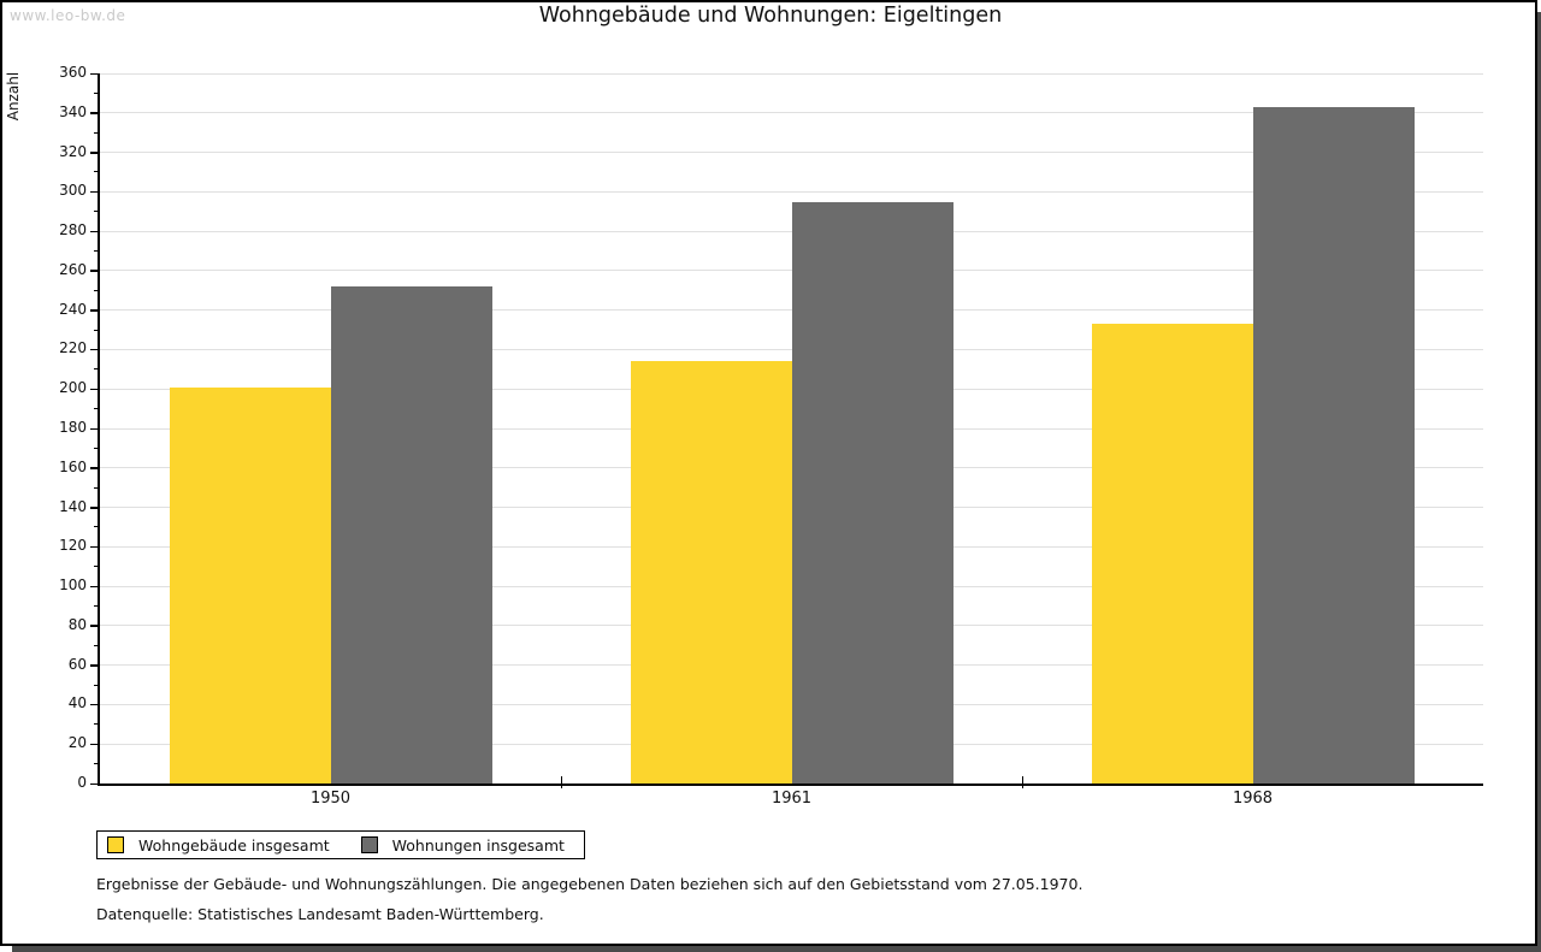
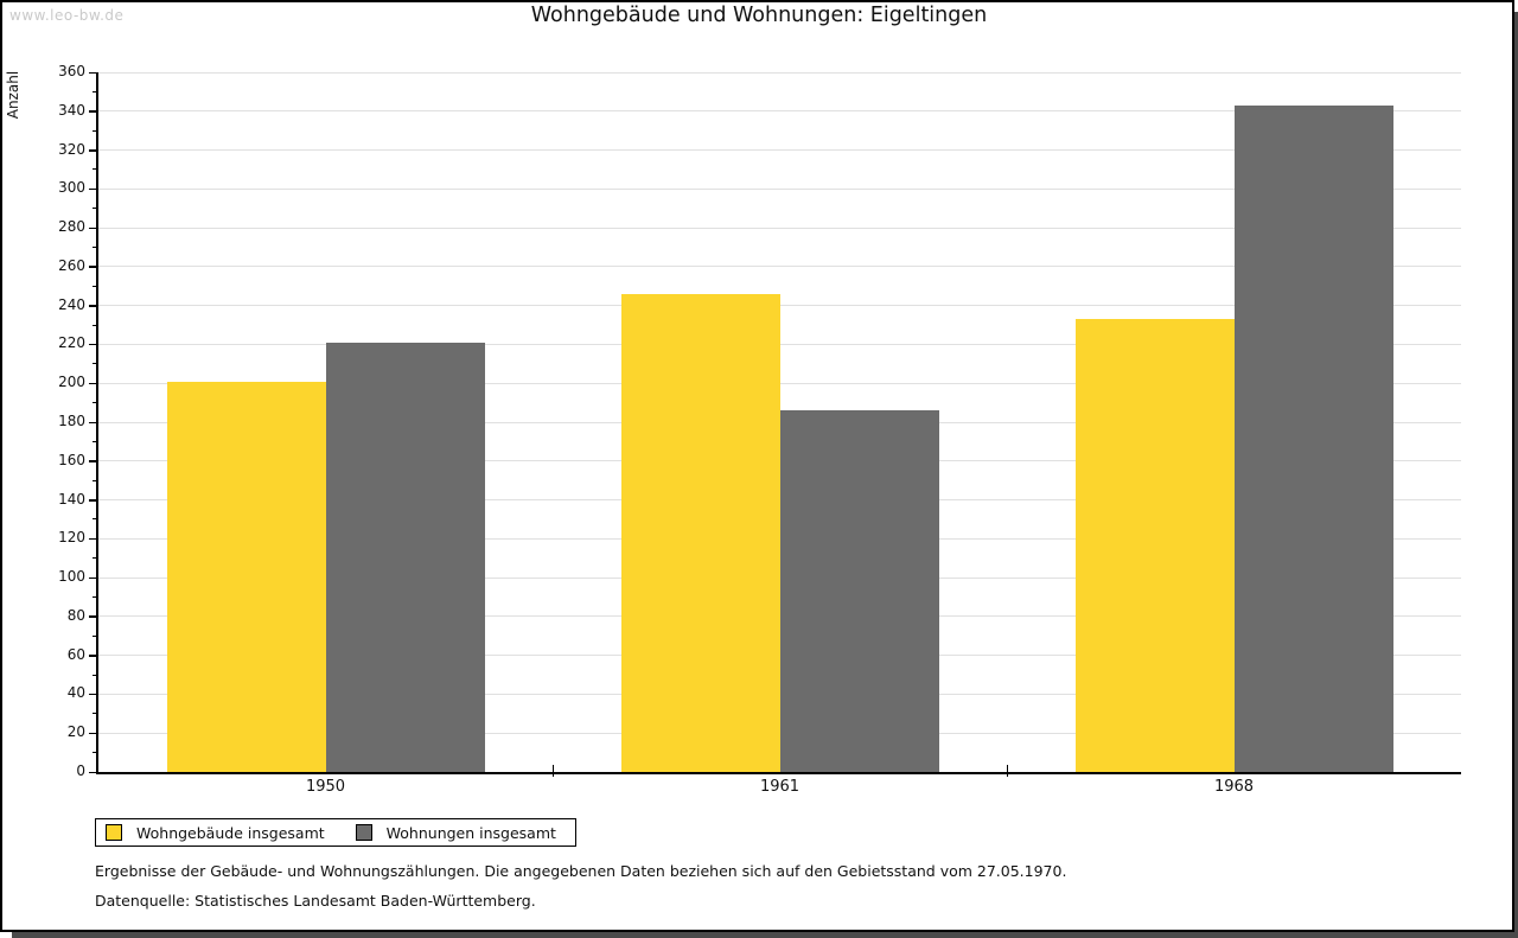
Wohnungen insgesamt/1950: 252 -> 221
Wohngebäude insgesamt/1961: 214 -> 246
Wohnungen insgesamt/1961: 295 -> 186
